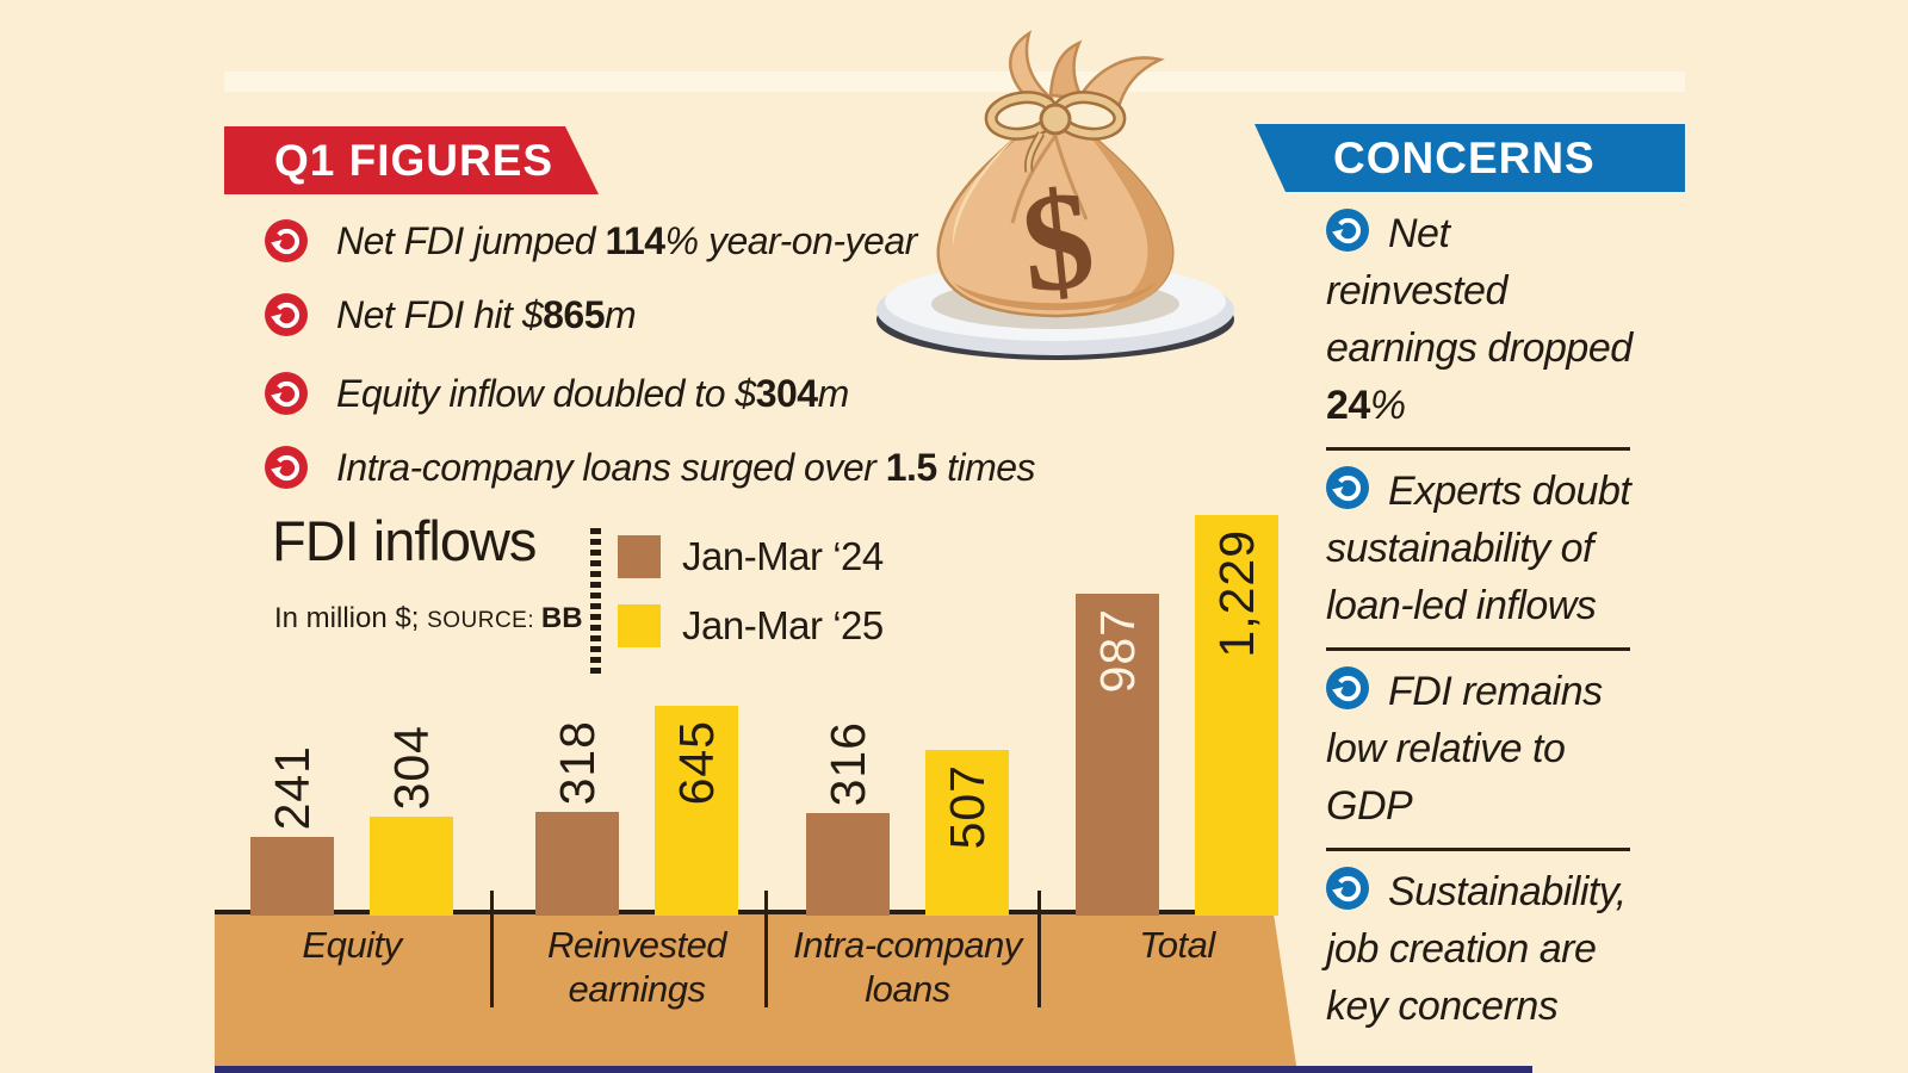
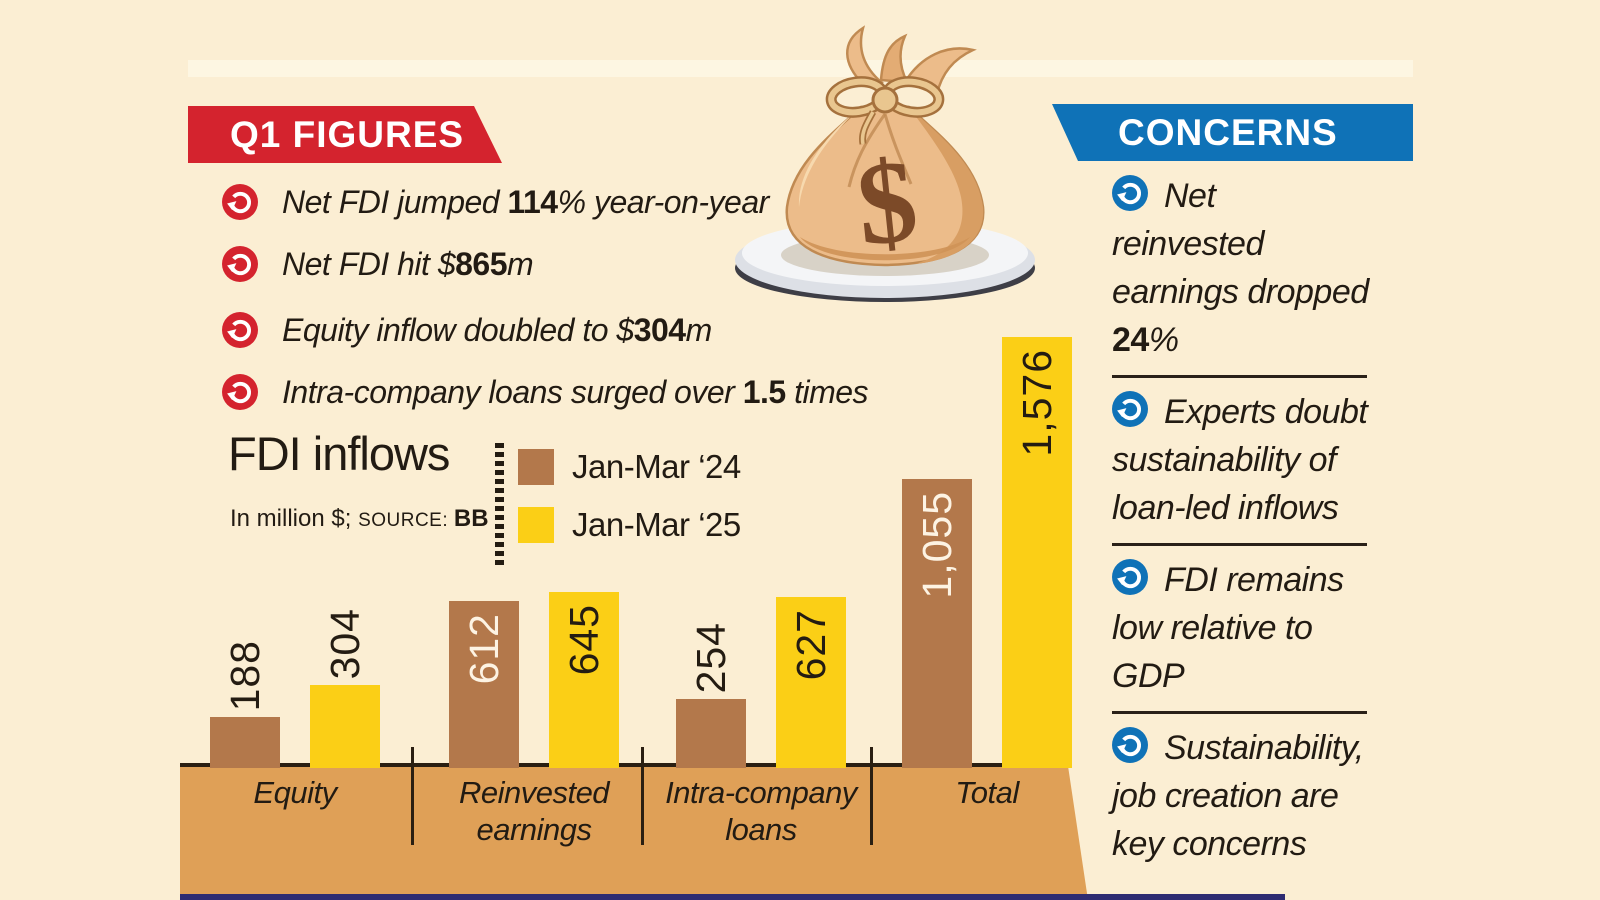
Jan-Mar ‘24/Equity: 241 -> 188
Jan-Mar ‘24/Reinvested earnings: 318 -> 612
Jan-Mar ‘24/Intra-company loans: 316 -> 254
Jan-Mar ‘25/Intra-company loans: 507 -> 627
Jan-Mar ‘24/Total: 987 -> 1,055
Jan-Mar ‘25/Total: 1,229 -> 1,576
